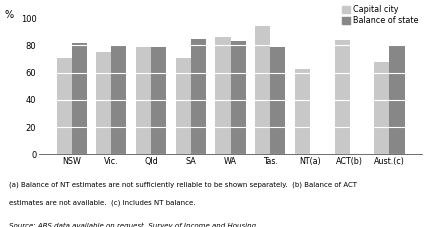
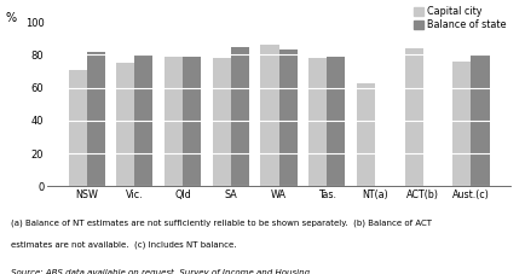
Capital city/SA: 71 -> 78
Capital city/Tas.: 94 -> 78
Capital city/Aust.(c): 68 -> 76
